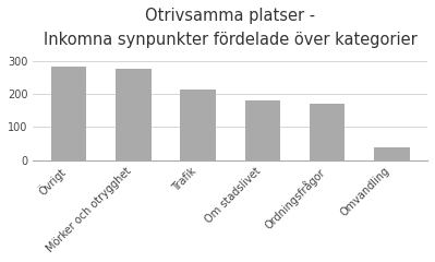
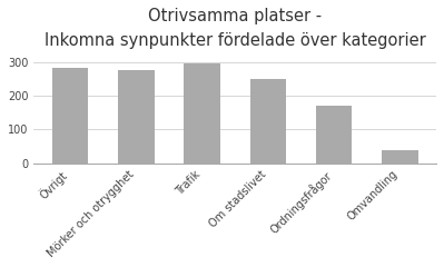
Trafik: 212 -> 295
Om stadslivet: 181 -> 250
